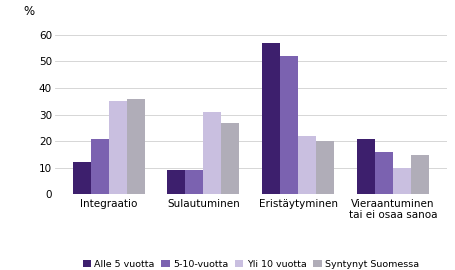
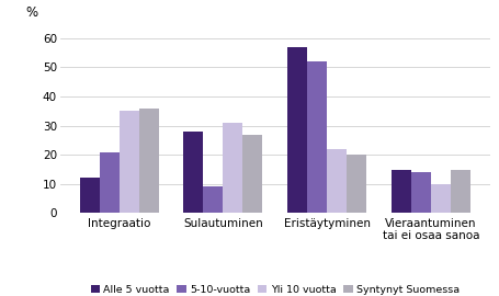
Alle 5 vuotta/Sulautuminen: 9 -> 28
Alle 5 vuotta/Vieraantuminen tai ei osaa sanoa: 21 -> 15
5-10-vuotta/Vieraantuminen tai ei osaa sanoa: 16 -> 14
